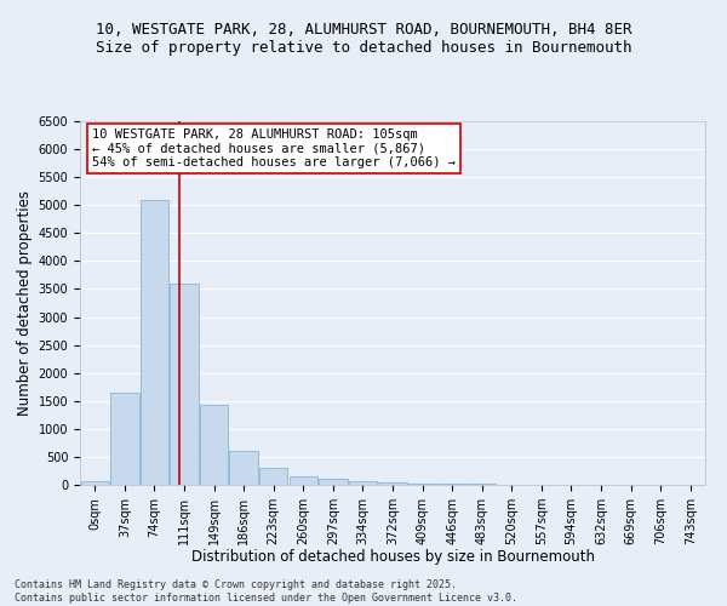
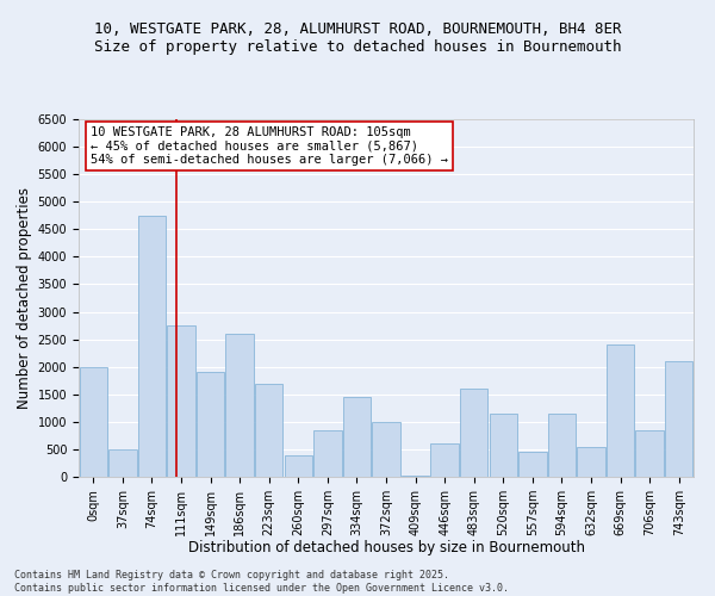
0sqm: 60 -> 2000
37sqm: 1650 -> 500
74sqm: 5100 -> 4750
111sqm: 3600 -> 2750
149sqm: 1420 -> 1900
186sqm: 610 -> 2600
223sqm: 300 -> 1700
260sqm: 160 -> 400
297sqm: 100 -> 850
334sqm: 80 -> 1450
372sqm: 40 -> 1000
446sqm: 20 -> 600
483sqm: 10 -> 1600
520sqm: 10 -> 1150
557sqm: 0 -> 450
594sqm: 0 -> 1150
632sqm: 0 -> 550
669sqm: 0 -> 2400
706sqm: 0 -> 850
743sqm: 0 -> 2100
